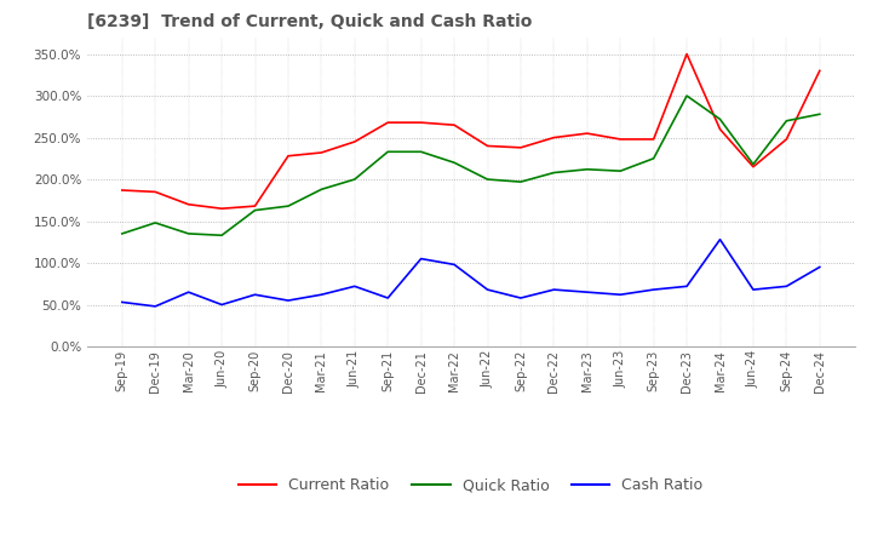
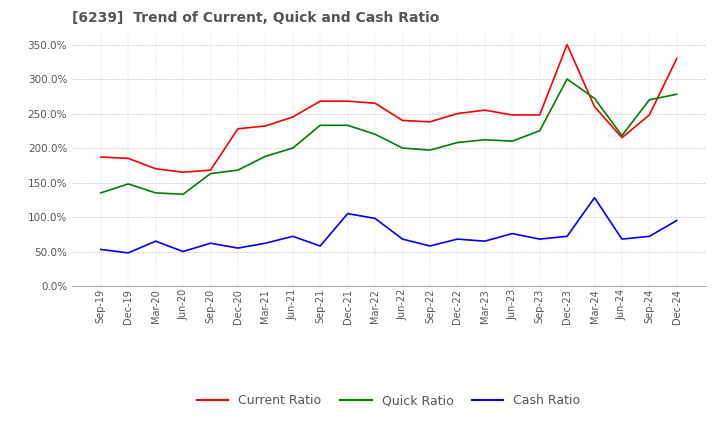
Cash Ratio/Jun-23: 62% -> 76%
